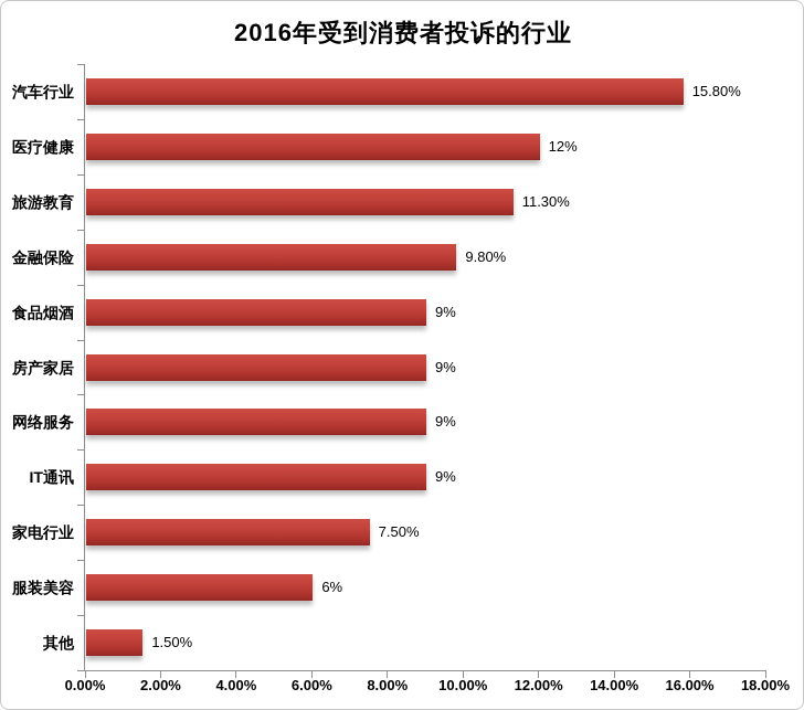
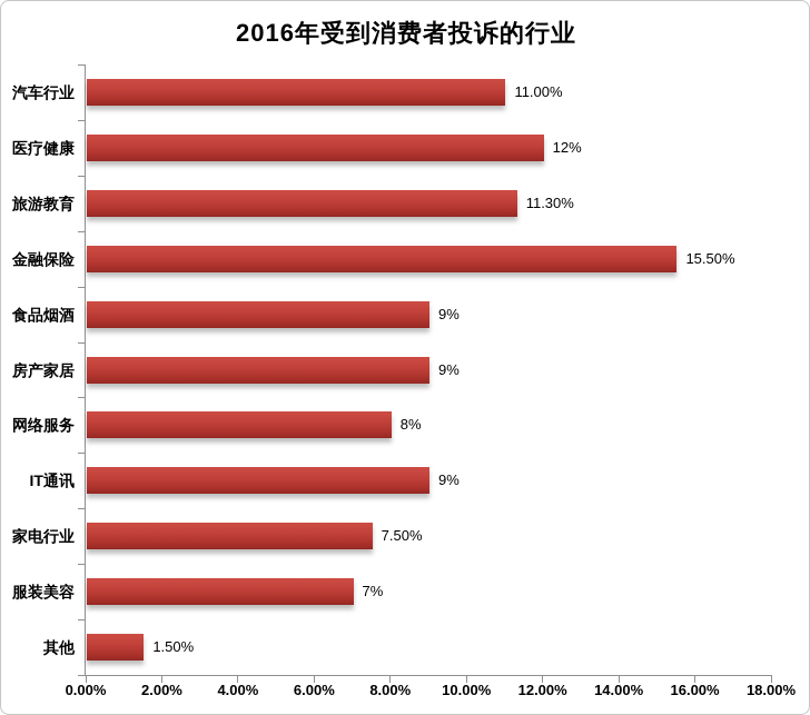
汽车行业: 15.80% -> 11.00%
金融保险: 9.80% -> 15.50%
网络服务: 9% -> 8%
服装美容: 6% -> 7%
